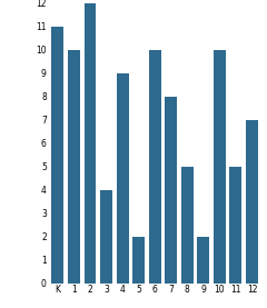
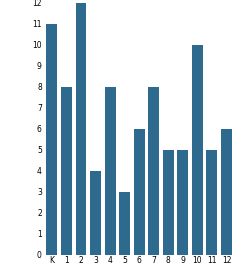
1: 10 -> 8
4: 9 -> 8
5: 2 -> 3
6: 10 -> 6
9: 2 -> 5
12: 7 -> 6
